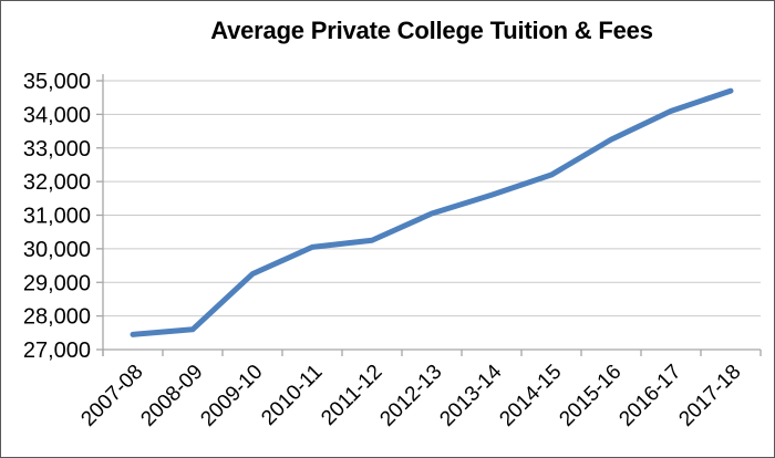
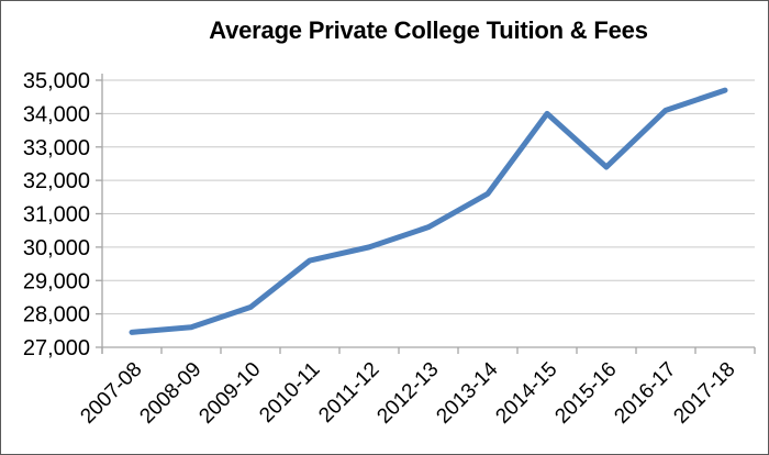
2009-10: 29200 -> 28200
2010-11: 30000 -> 29600
2011-12: 30200 -> 30000
2012-13: 31000 -> 30600
2014-15: 32200 -> 34000
2015-16: 33200 -> 32400
